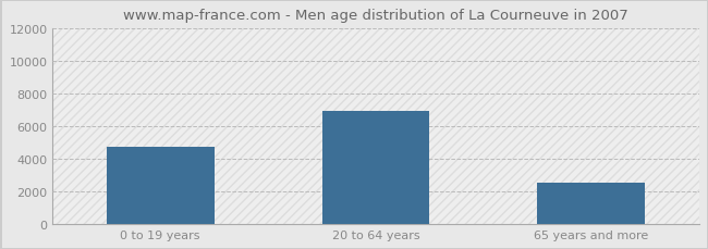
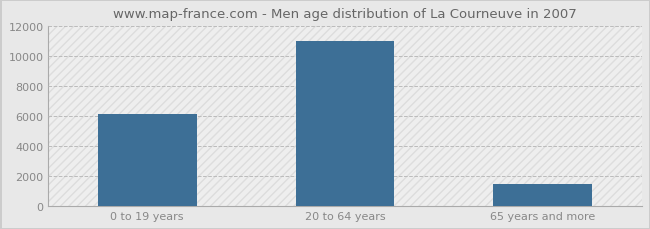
0 to 19 years: 4700 -> 6100
20 to 64 years: 6900 -> 11000
65 years and more: 2500 -> 1400
